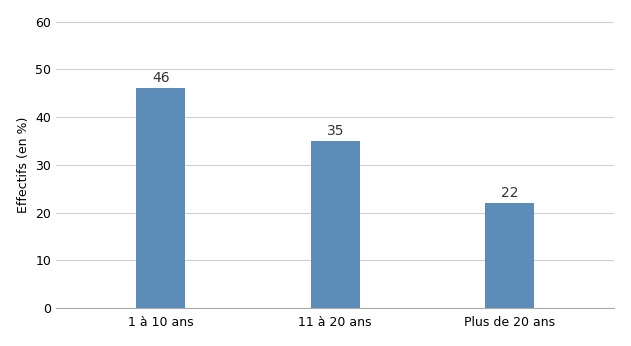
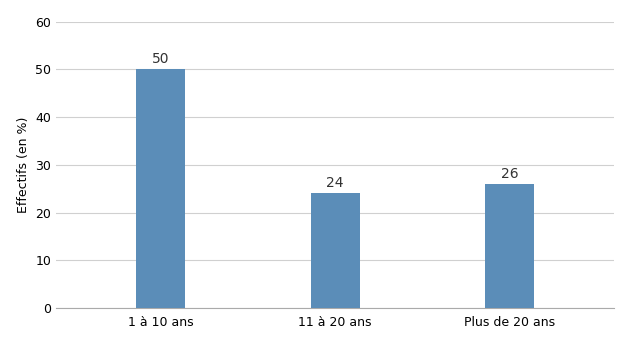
1 à 10 ans: 46 -> 50
11 à 20 ans: 35 -> 24
Plus de 20 ans: 22 -> 26
